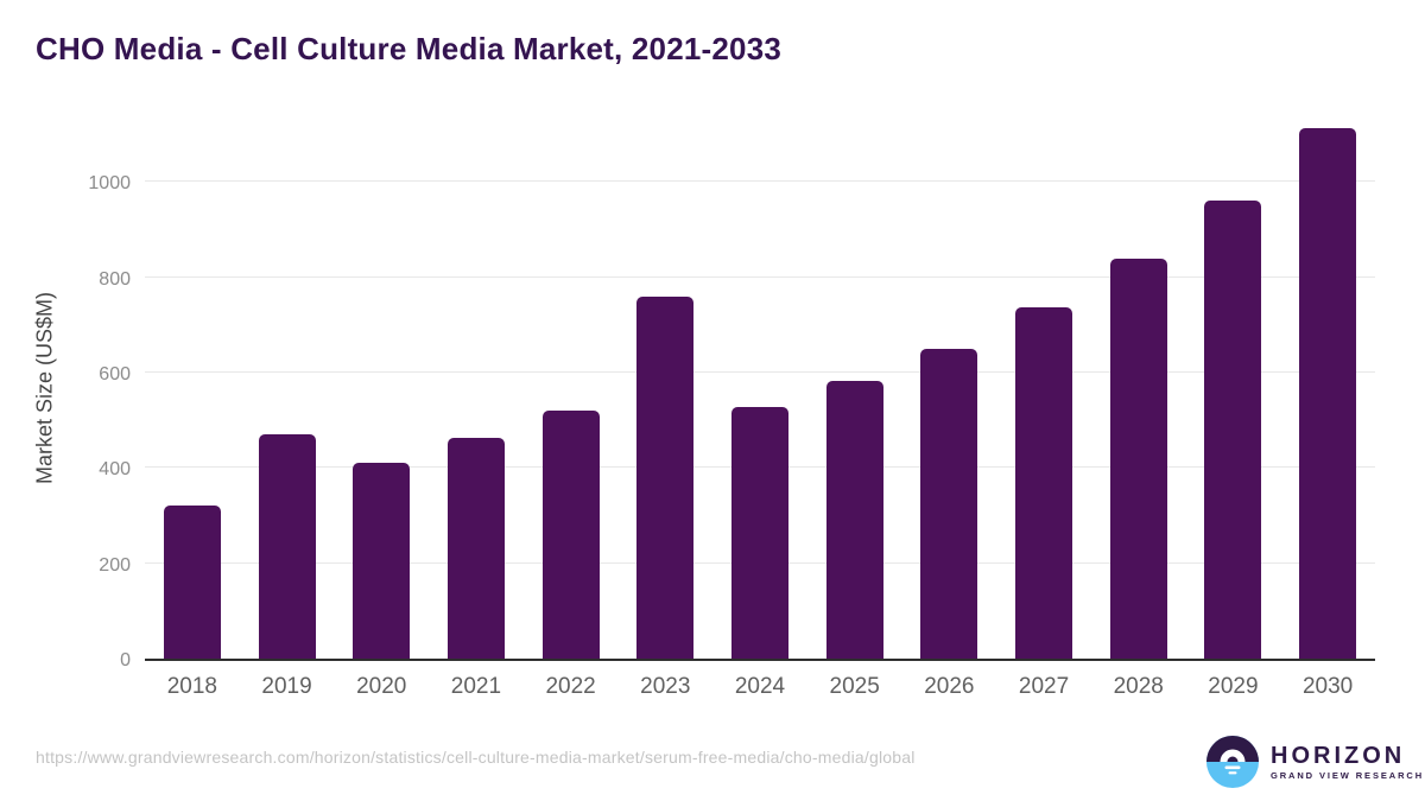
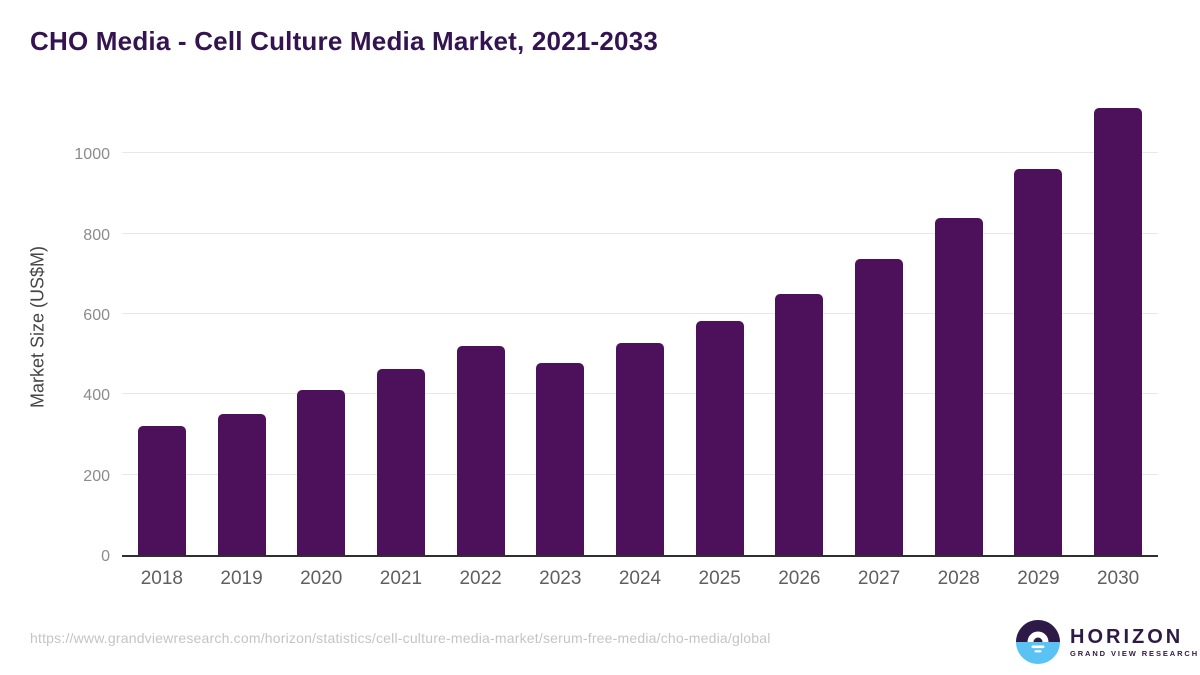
2019: 470 -> 350
2023: 760 -> 480
